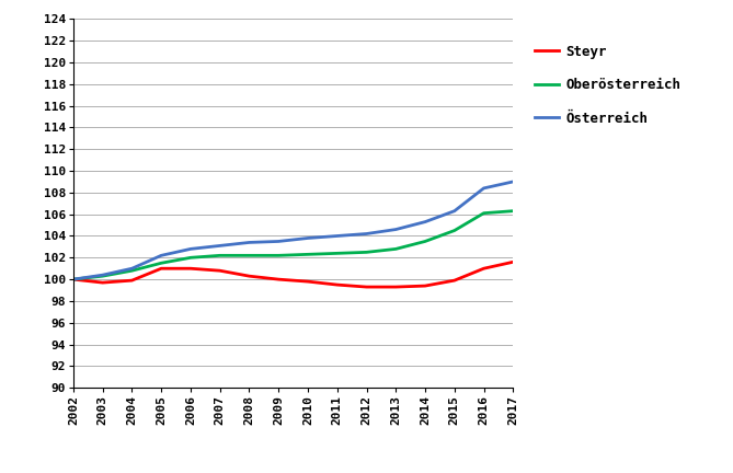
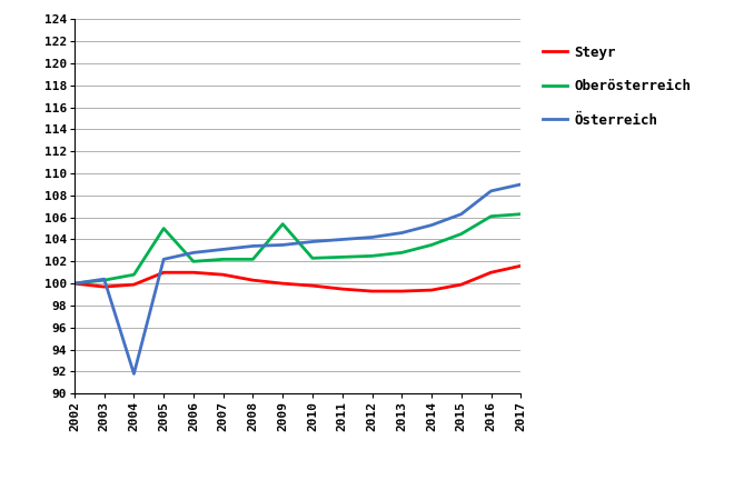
Österreich/2004: 101.0 -> 91.8
Oberösterreich/2005: 101.5 -> 105.0
Oberösterreich/2009: 102.2 -> 105.4
